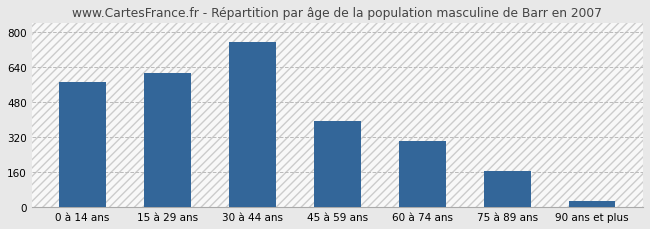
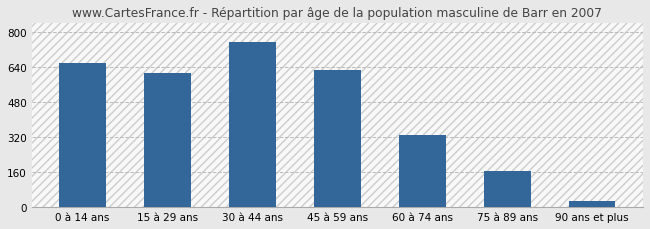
0 à 14 ans: 570 -> 655
45 à 59 ans: 395 -> 625
60 à 74 ans: 300 -> 330
